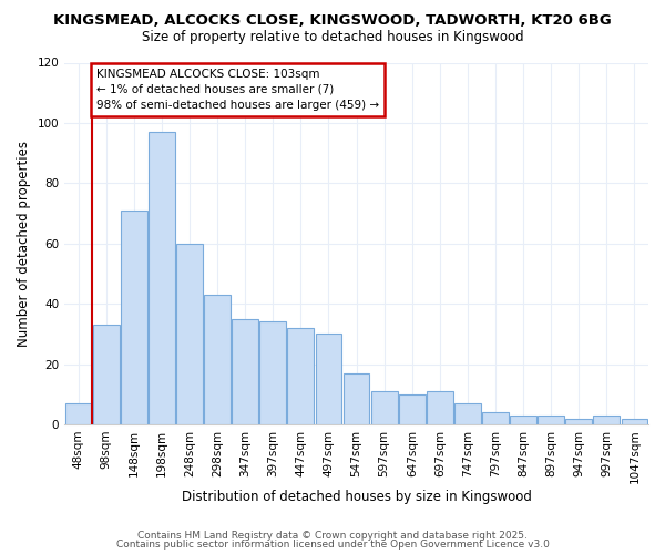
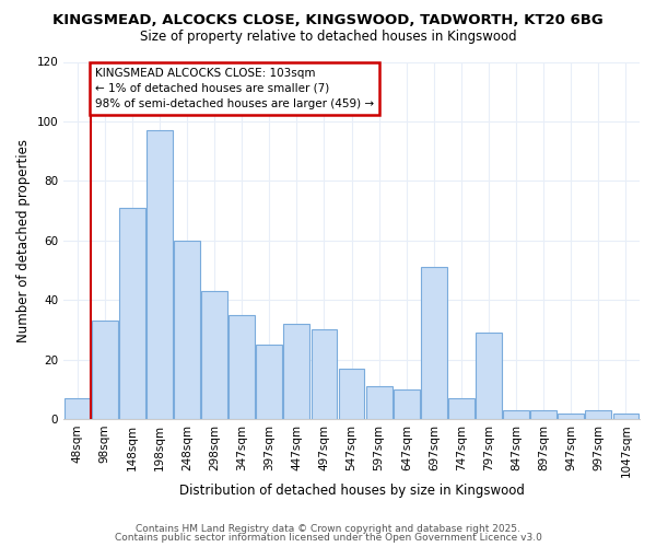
397sqm: 34 -> 25
697sqm: 11 -> 51
797sqm: 4 -> 29
